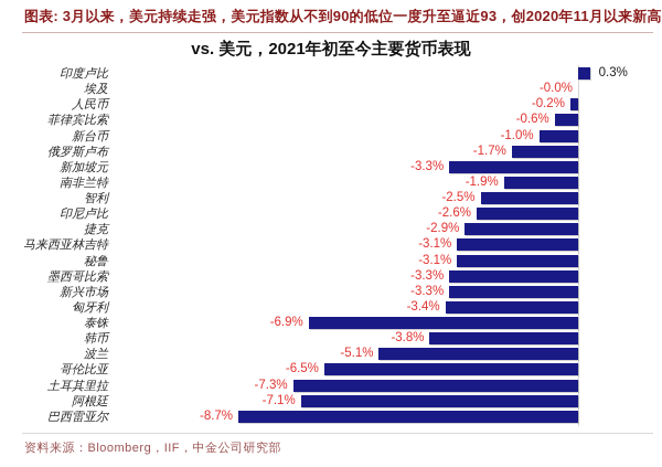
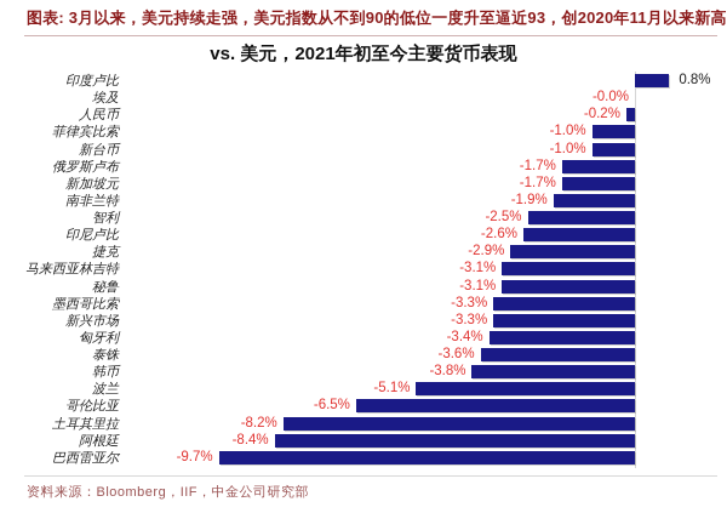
印度卢比: 0.3% -> 0.8%
菲律宾比索: -0.6% -> -1.0%
新加坡元: -3.3% -> -1.7%
泰铢: -6.9% -> -3.6%
土耳其里拉: -7.3% -> -8.2%
阿根廷: -7.1% -> -8.4%
巴西雷亚尔: -8.7% -> -9.7%
